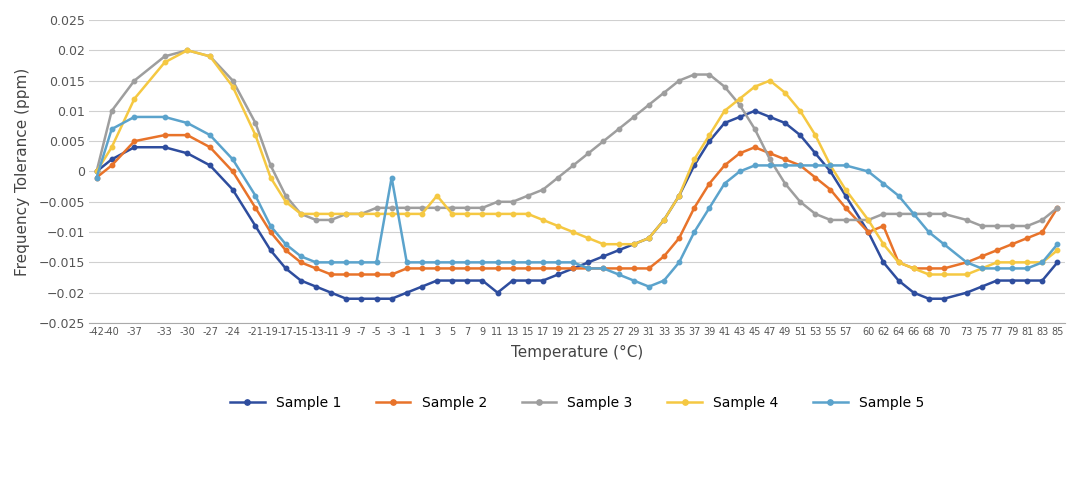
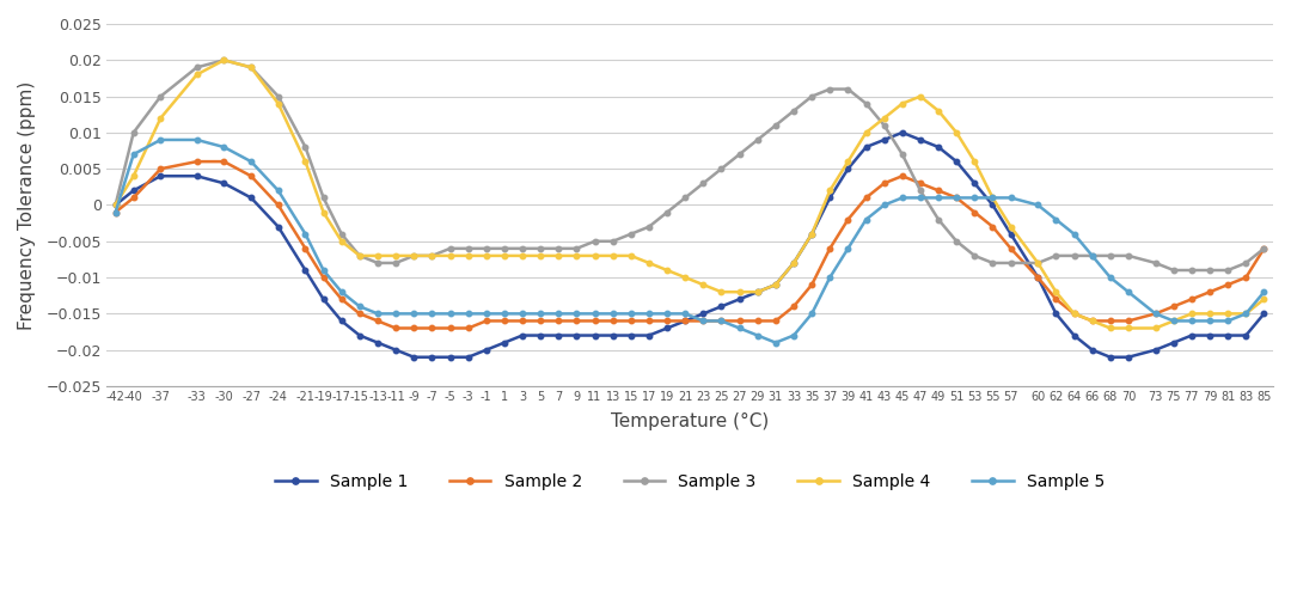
Sample 5/-3: -0.001 -> -0.015
Sample 4/3: -0.004 -> -0.007
Sample 1/11: -0.020 -> -0.018
Sample 2/62: -0.009 -> -0.013
